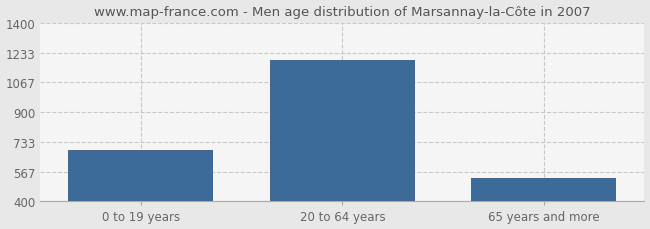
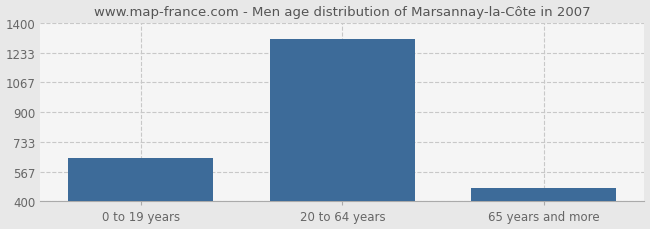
0 to 19 years: 690 -> 640
20 to 64 years: 1190 -> 1310
65 years and more: 530 -> 480
